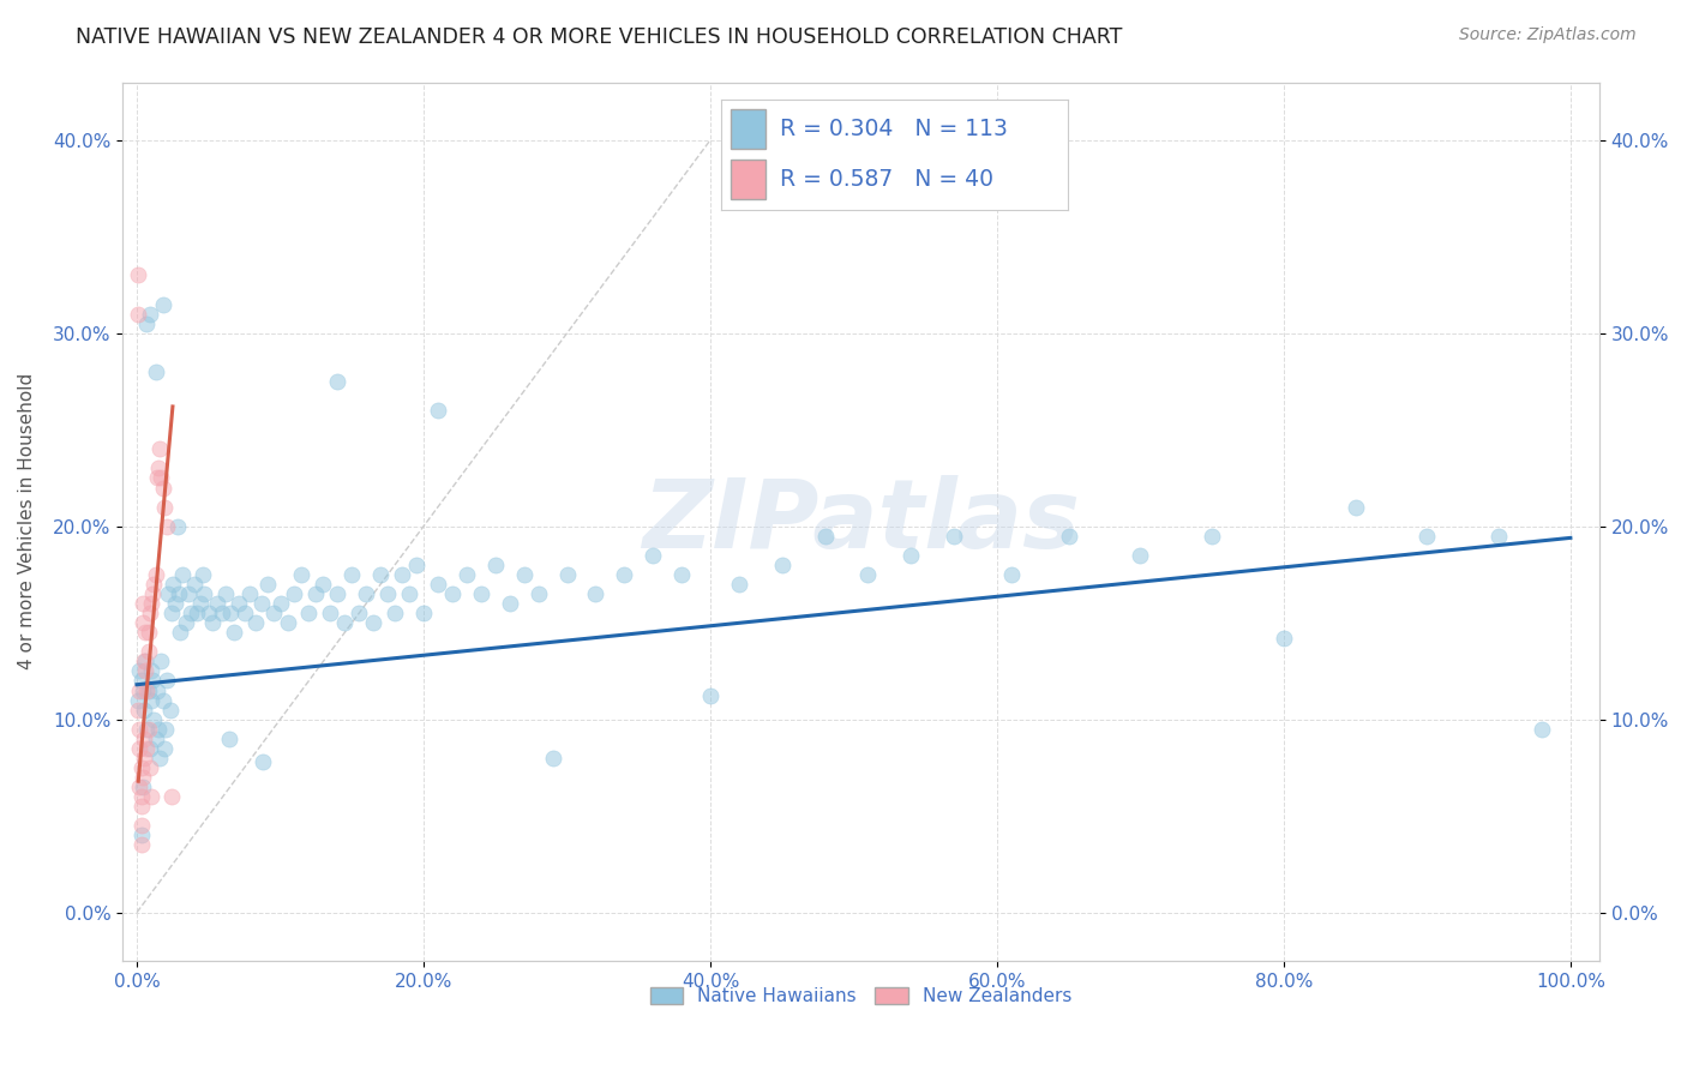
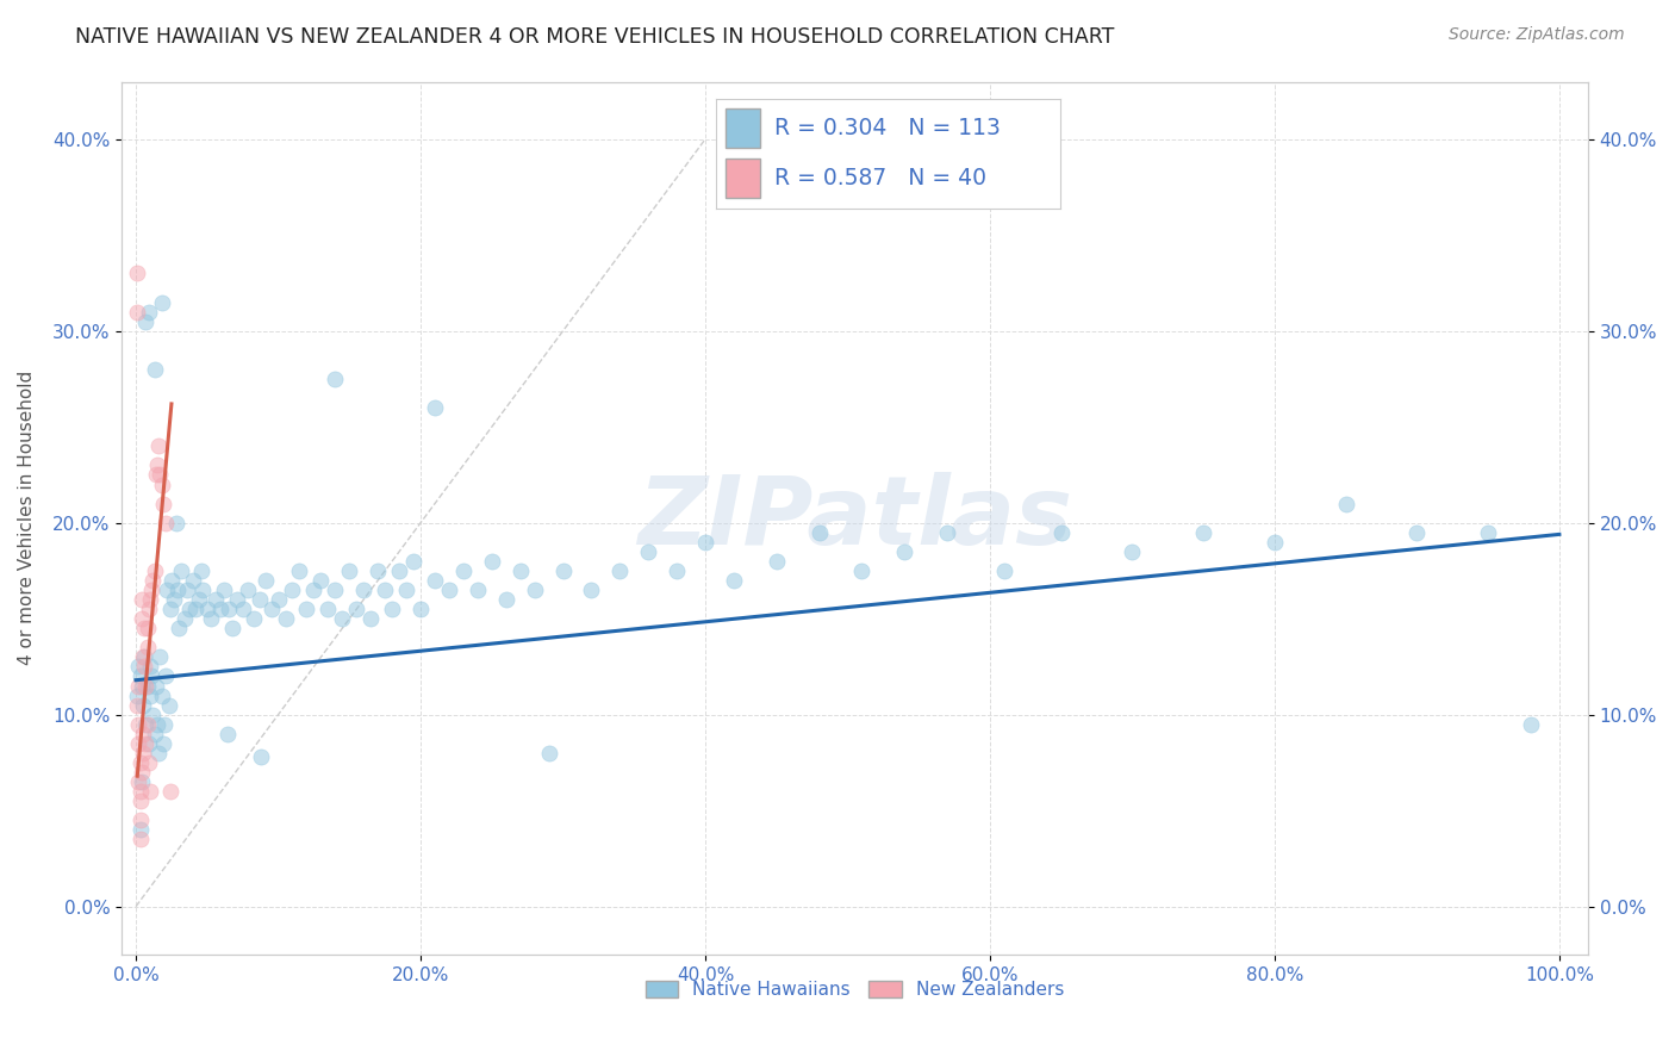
Native Hawaiians/40.0%: 11.2% -> 19.0%
Native Hawaiians/80.0%: 14.2% -> 19.0%
